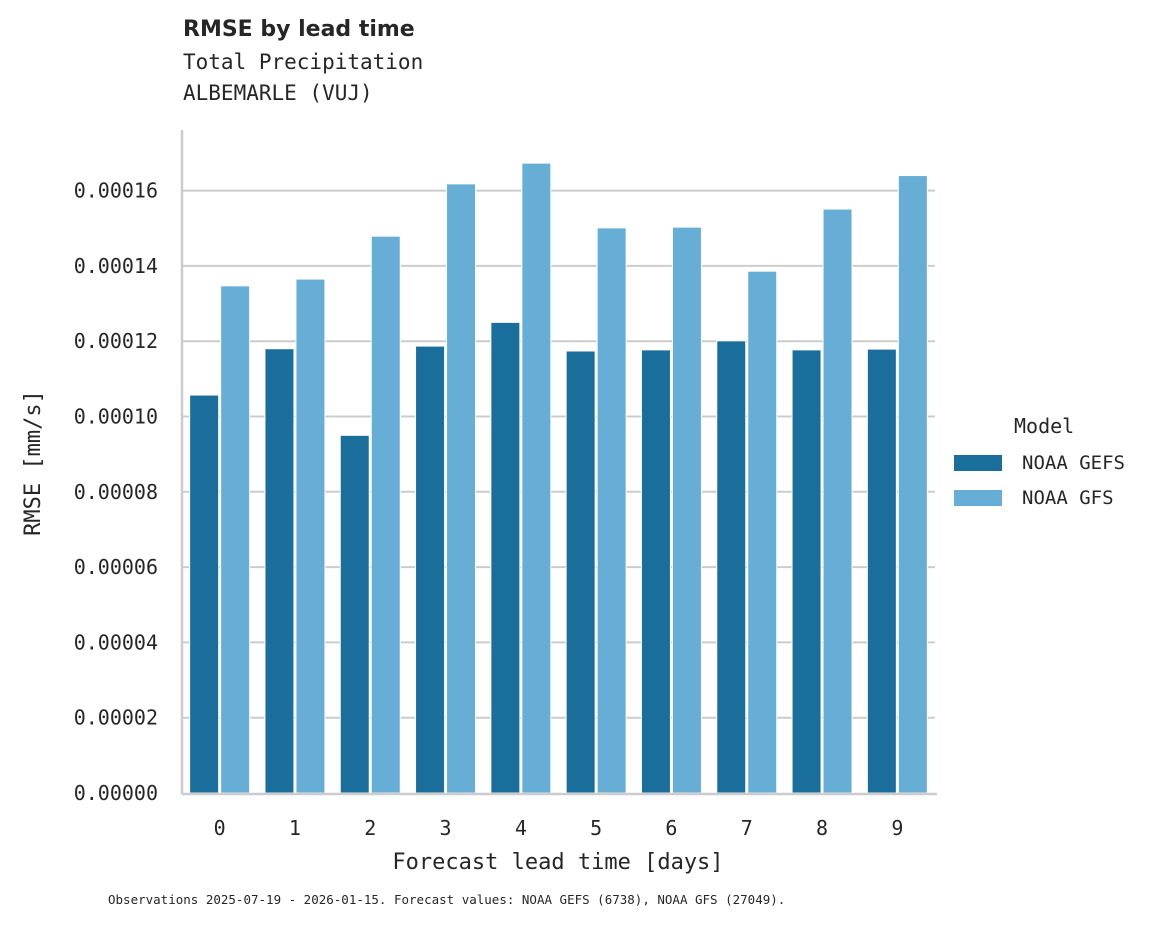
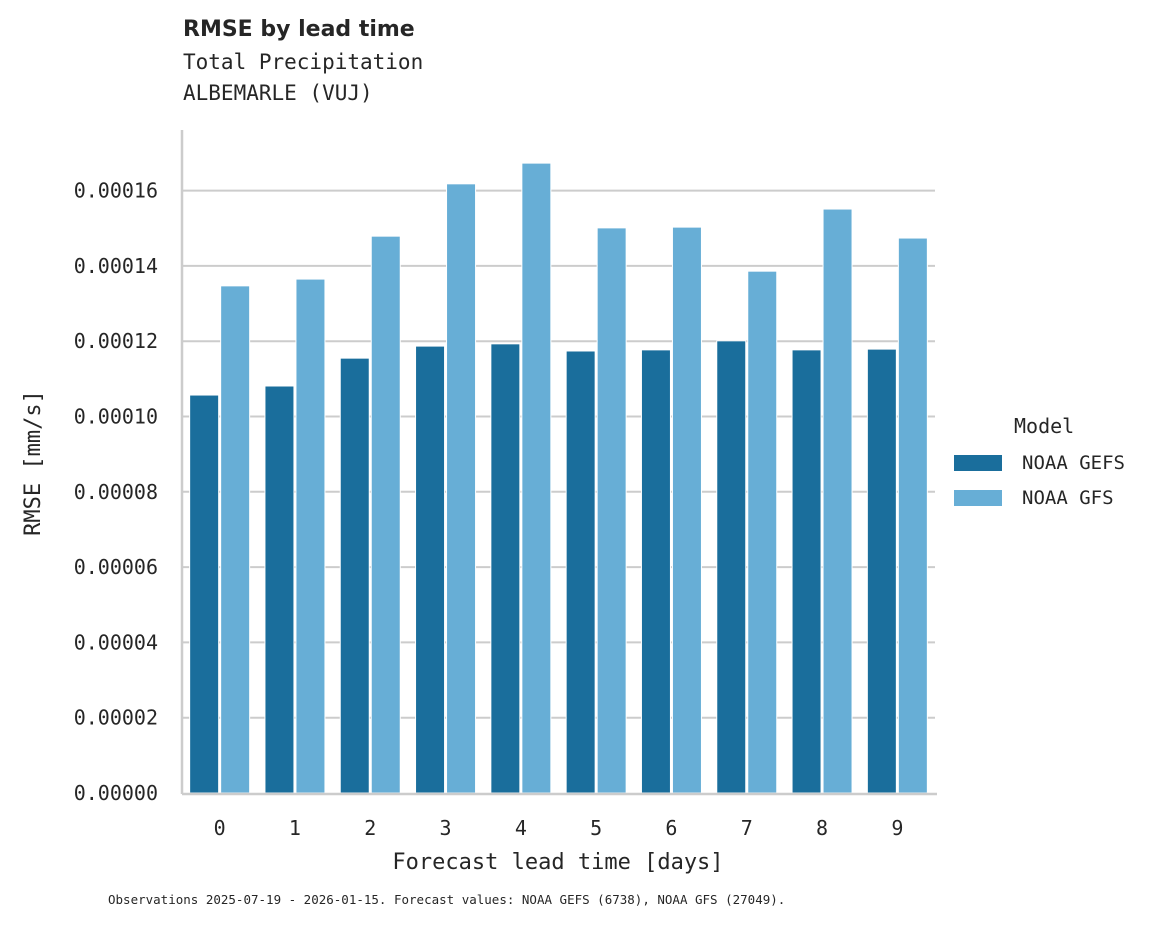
NOAA GEFS/1: 0.000118 -> 0.000108
NOAA GEFS/2: 0.000095 -> 0.000116
NOAA GEFS/4: 0.000125 -> 0.000119
NOAA GFS/9: 0.000164 -> 0.000147
